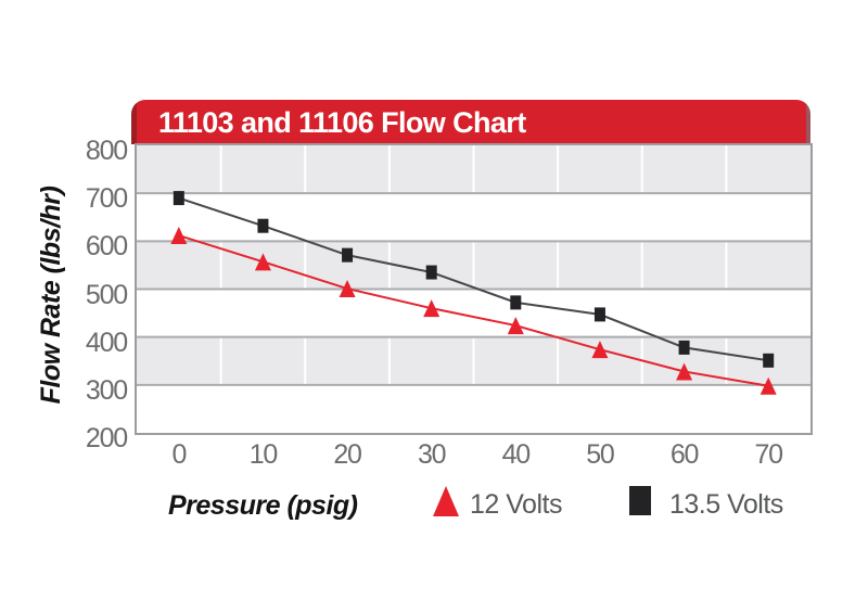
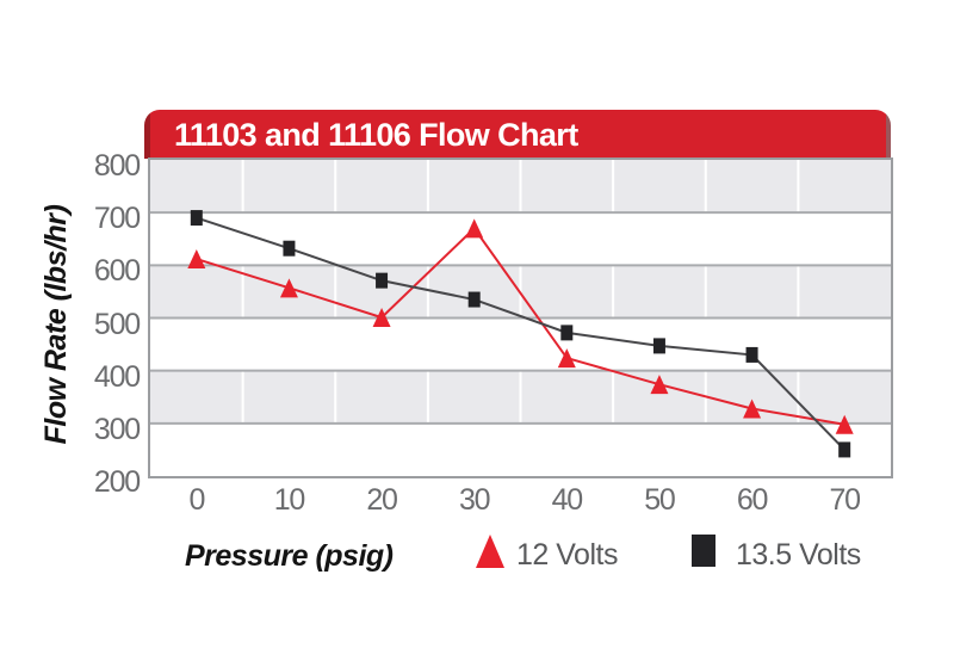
12 Volts/30: 460 -> 670
13.5 Volts/60: 380 -> 430
13.5 Volts/70: 350 -> 250
